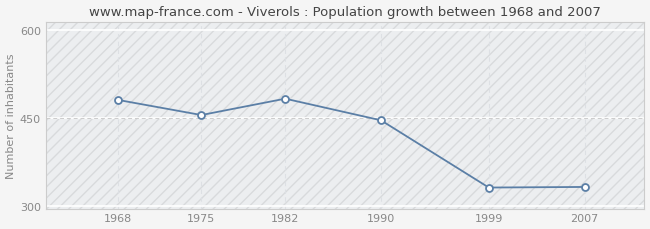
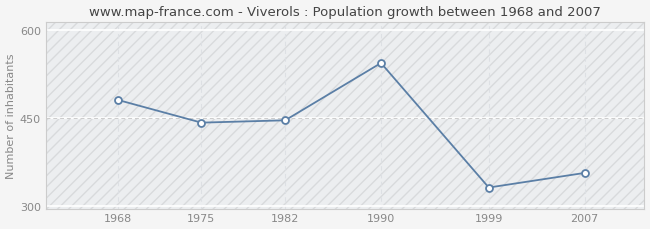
1975: 455 -> 442
1982: 483 -> 446
1990: 446 -> 544
2007: 332 -> 356
